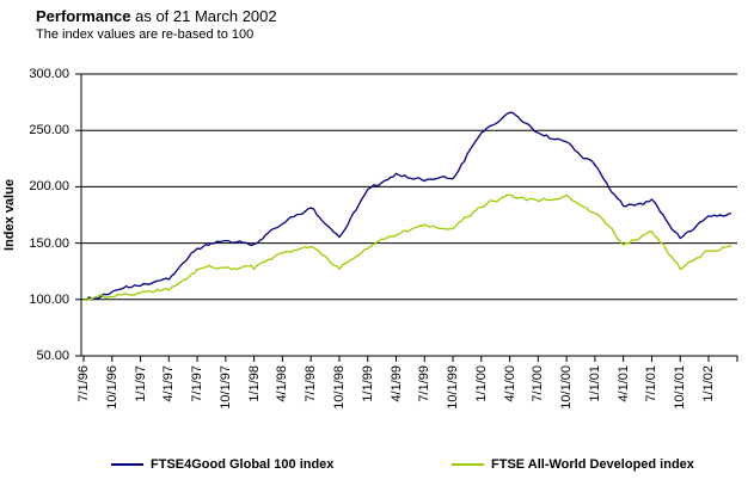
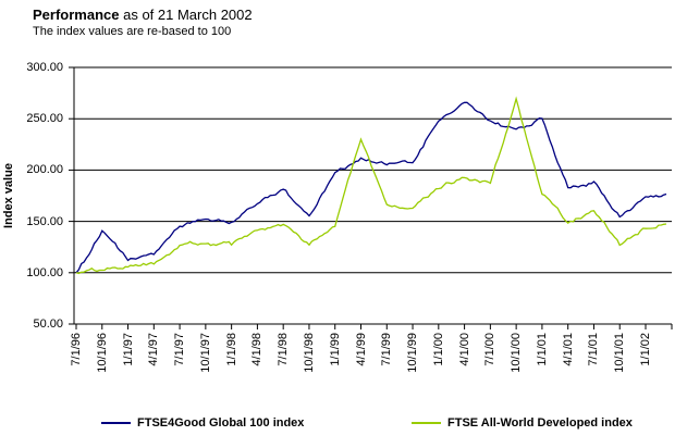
FTSE4Good Global 100 index/10/1/96: 110 -> 140
FTSE All-World Developed index/4/1/99: 160 -> 230
FTSE All-World Developed index/10/1/00: 190 -> 270
FTSE4Good Global 100 index/1/1/01: 220 -> 250
